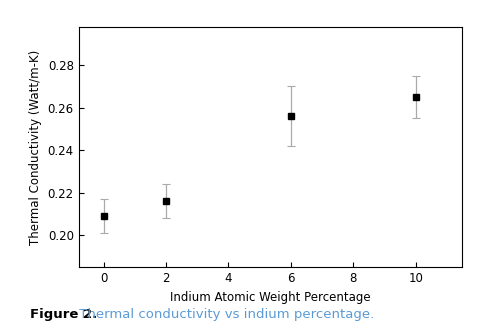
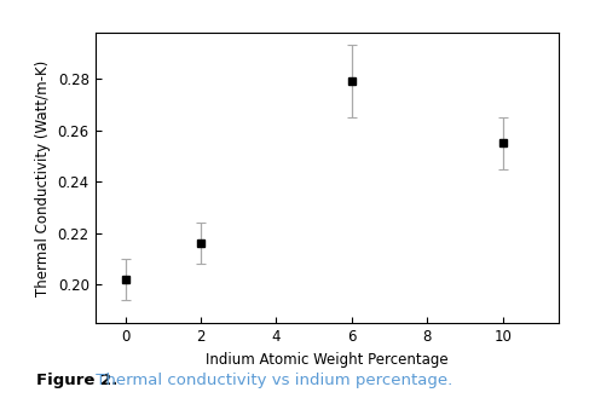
0: 0.209 -> 0.202
6: 0.256 -> 0.279
10: 0.265 -> 0.255
